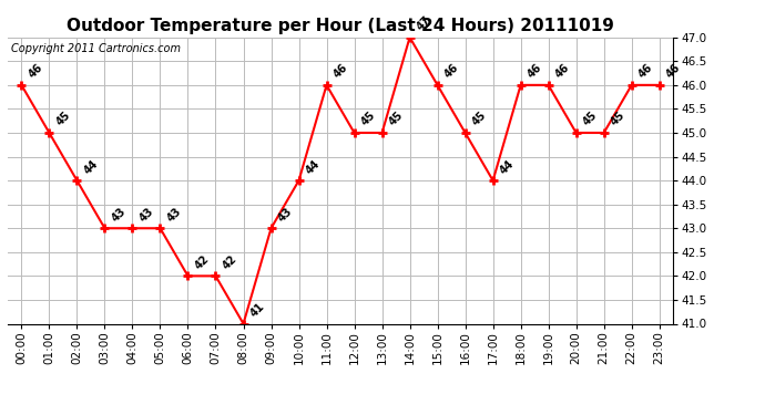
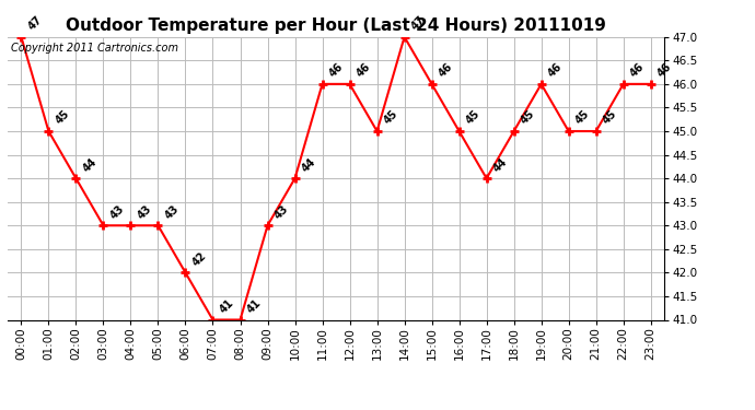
00:00: 46 -> 47
07:00: 42 -> 41
12:00: 45 -> 46
18:00: 46 -> 45
